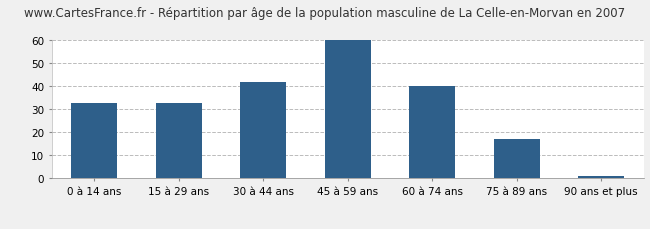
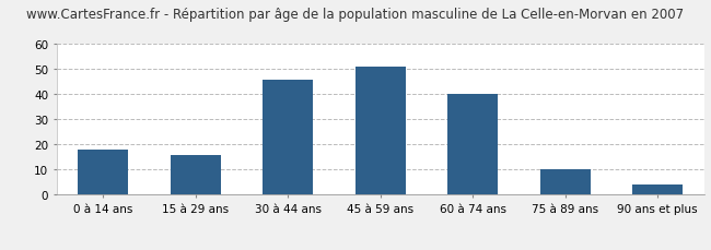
0 à 14 ans: 33 -> 18
15 à 29 ans: 33 -> 16
30 à 44 ans: 42 -> 46
45 à 59 ans: 60 -> 51
75 à 89 ans: 17 -> 10
90 ans et plus: 1 -> 4
